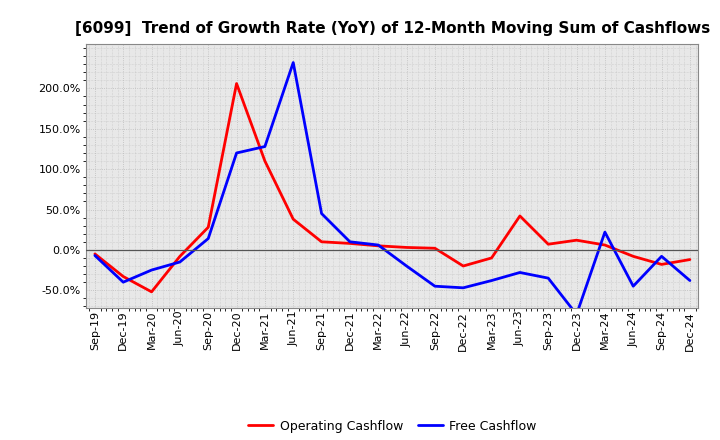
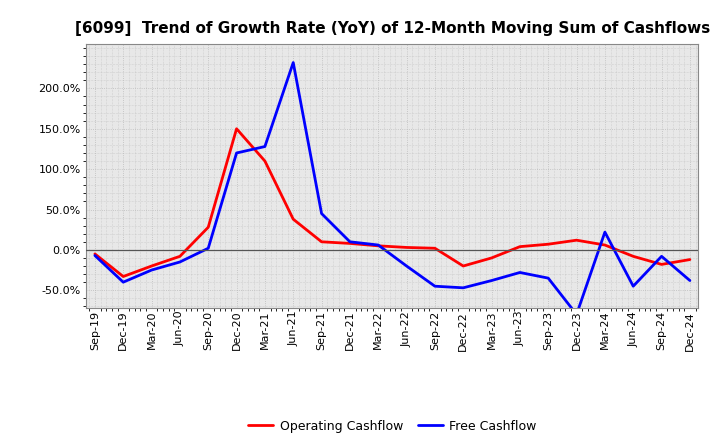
Operating Cashflow/Mar-20: -52% -> -20%
Free Cashflow/Sep-20: 14% -> 2%
Operating Cashflow/Dec-20: 206% -> 150%
Operating Cashflow/Jun-23: 42% -> 4%
